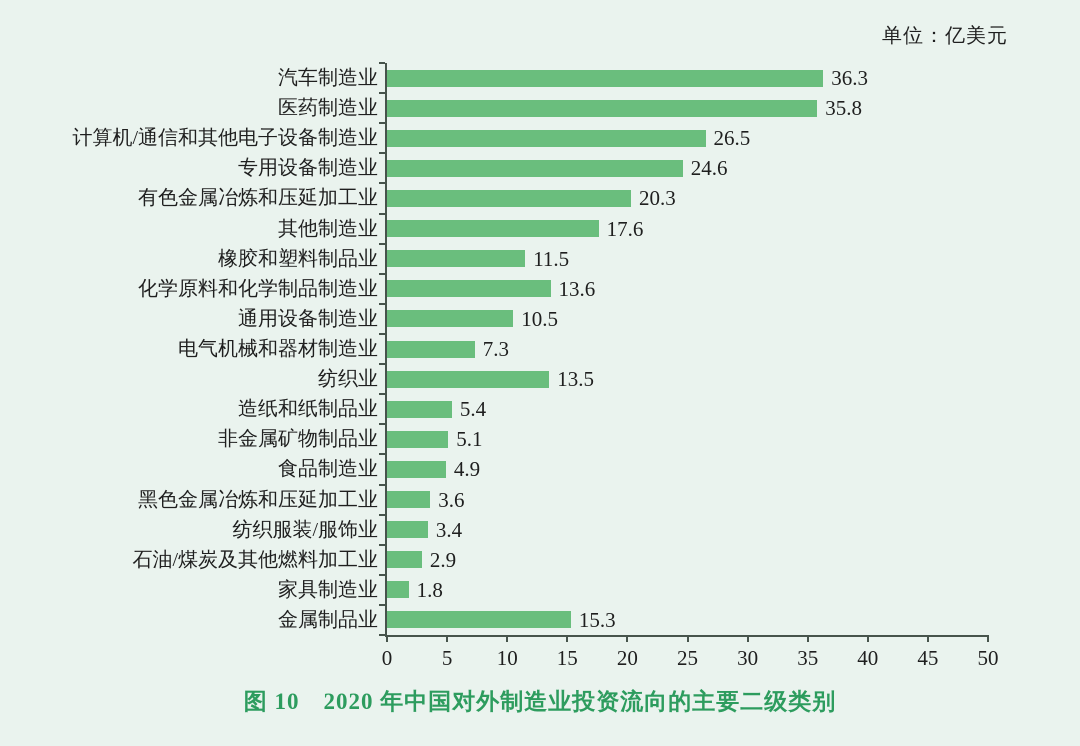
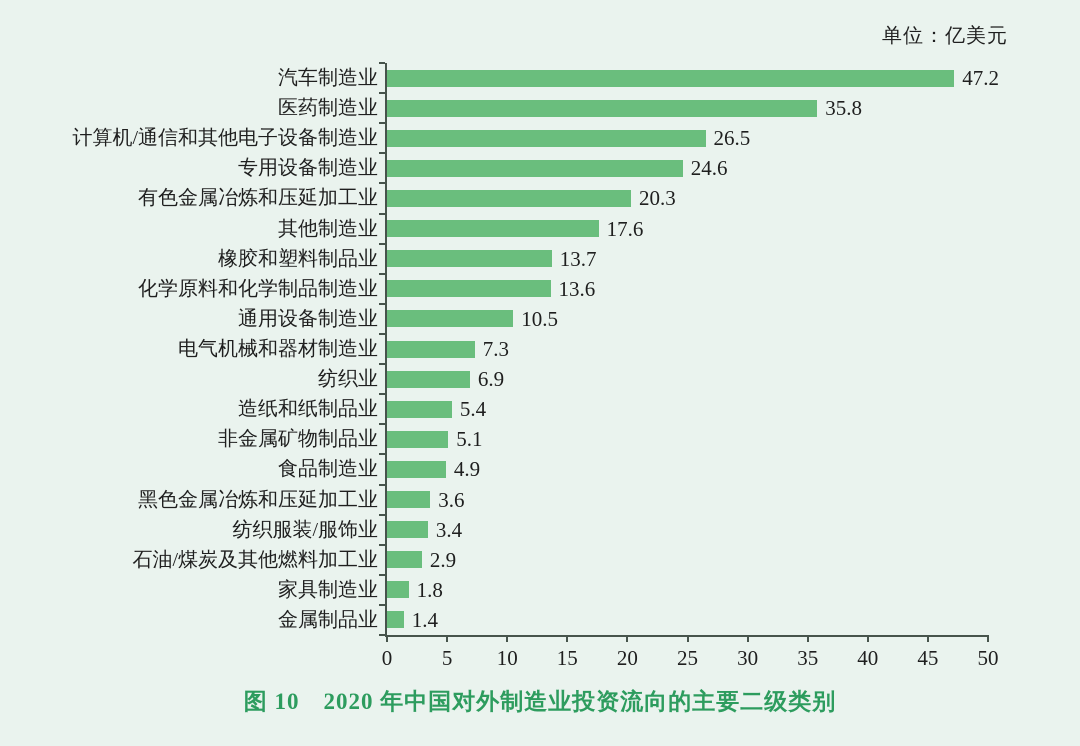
汽车制造业: 36.3 -> 47.2
橡胶和塑料制品业: 11.5 -> 13.7
纺织业: 13.5 -> 6.9
金属制品业: 15.3 -> 1.4
